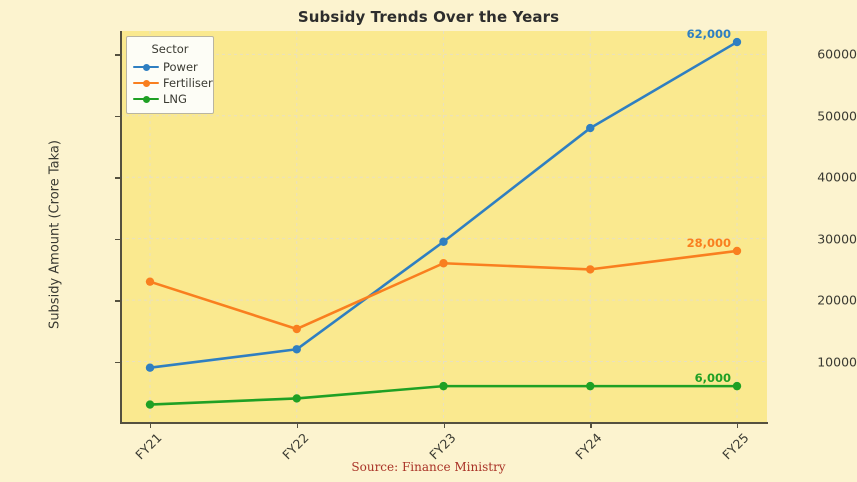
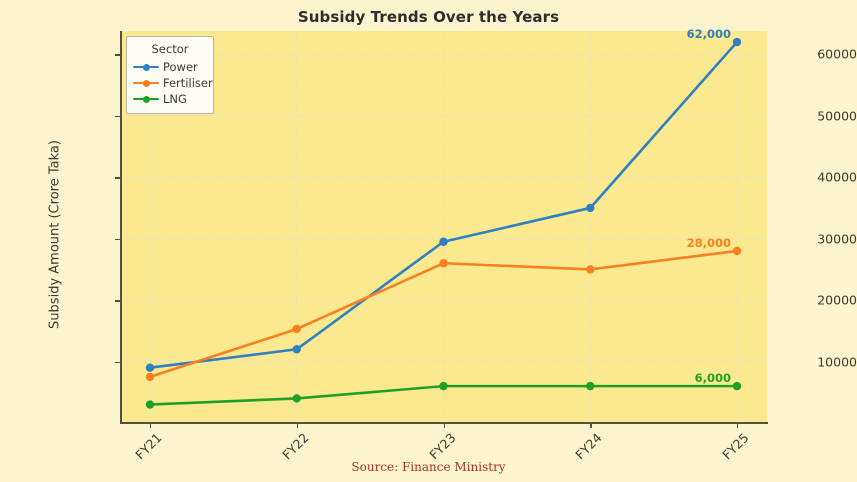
Fertiliser/FY21: 23000 -> 8000
Power/FY24: 48000 -> 35000
